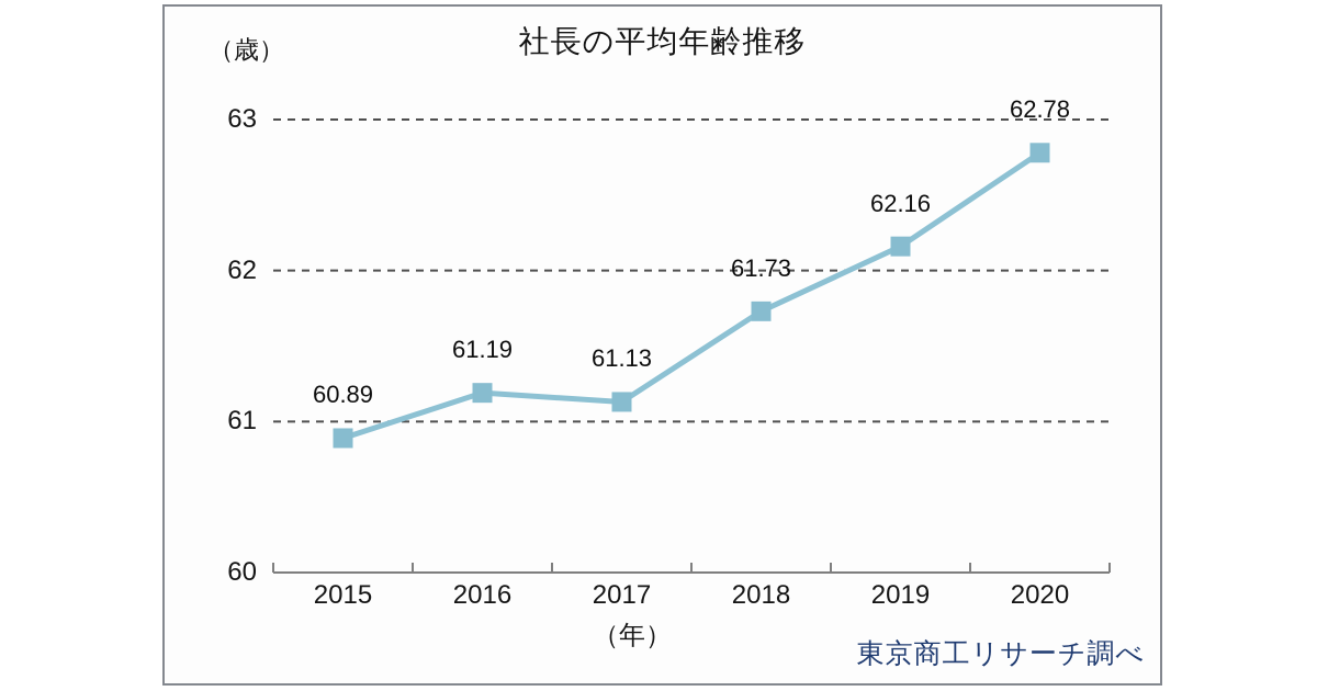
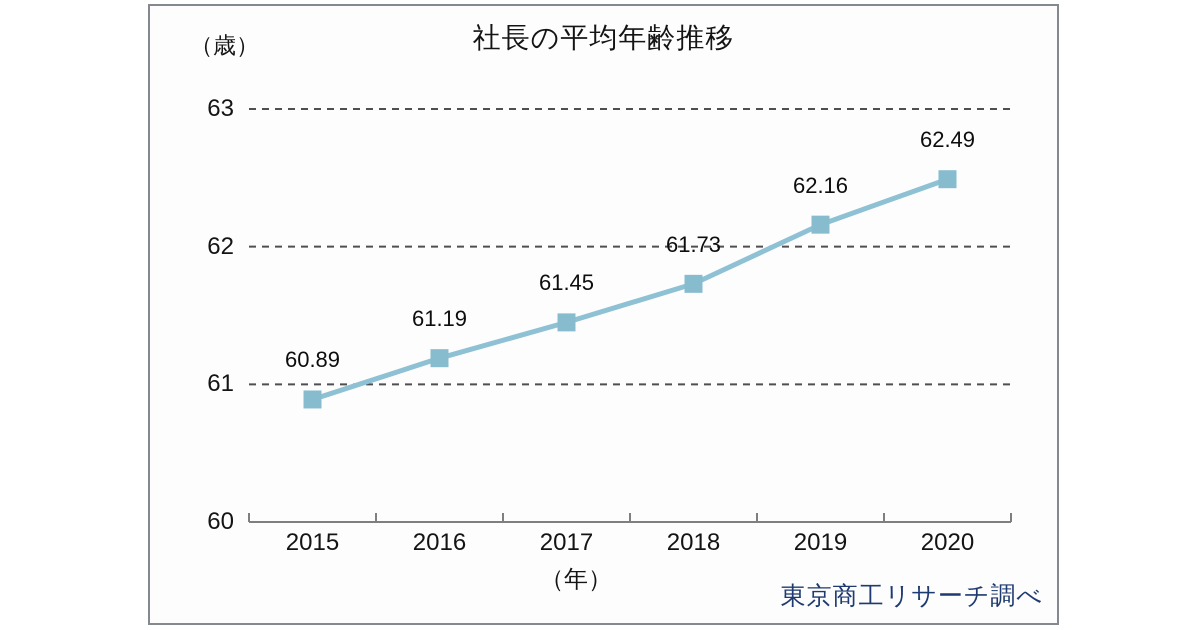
2017: 61.13 -> 61.45
2020: 62.78 -> 62.49
